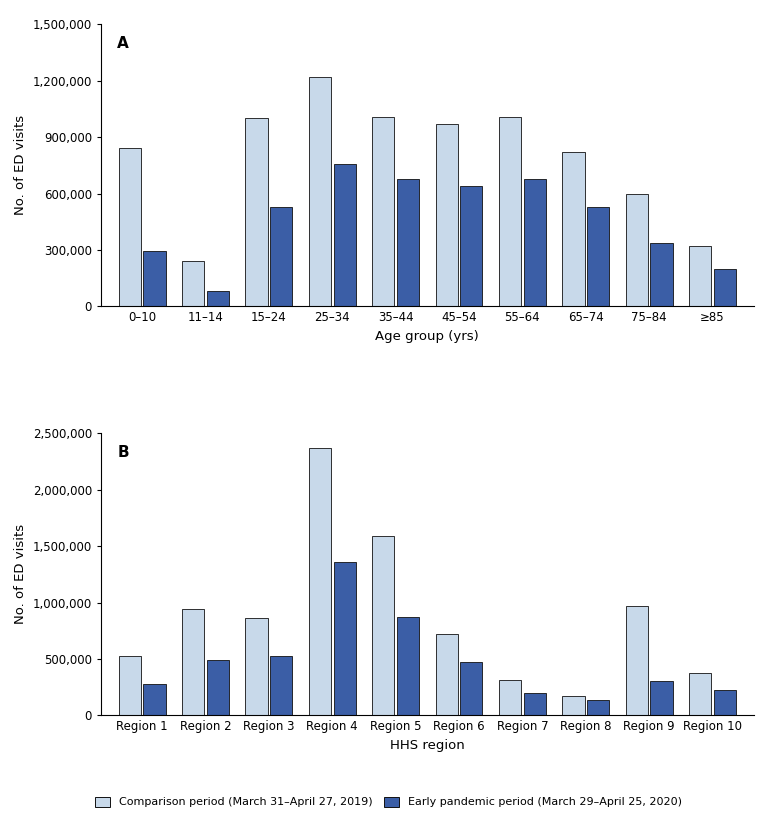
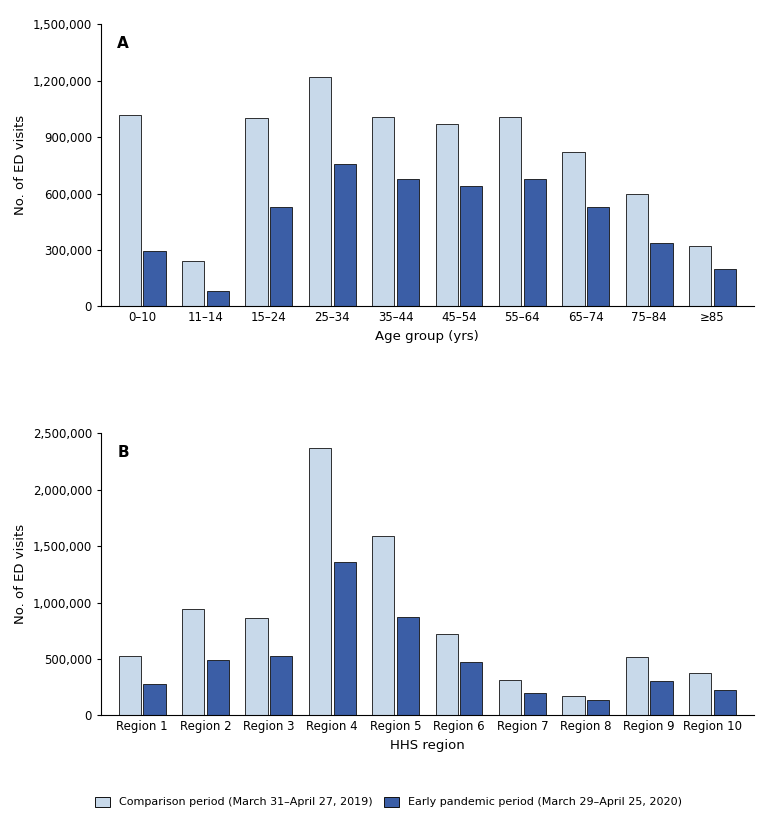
Comparison period (March 31–April 27, 2019)/0–10: 840,000 -> 1,020,000
Comparison period (March 31–April 27, 2019)/Region 9: 970,000 -> 520,000
